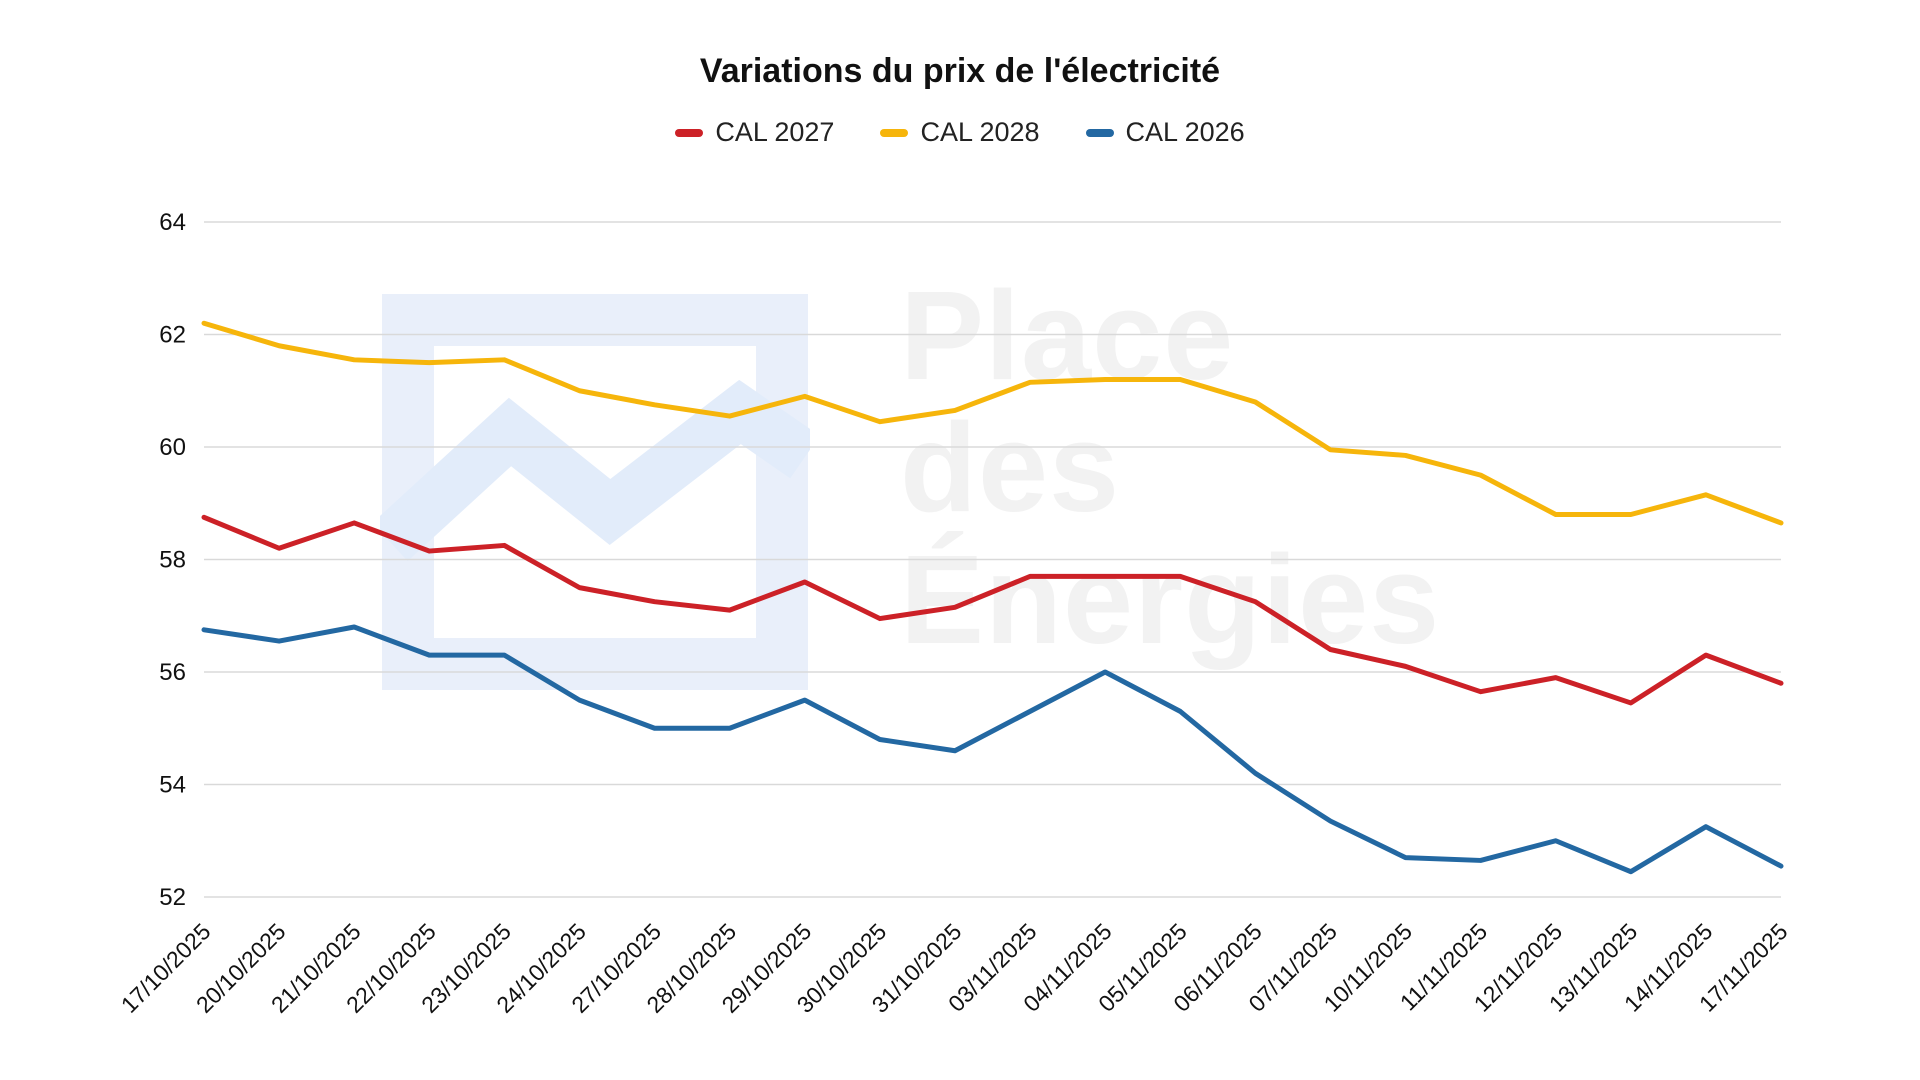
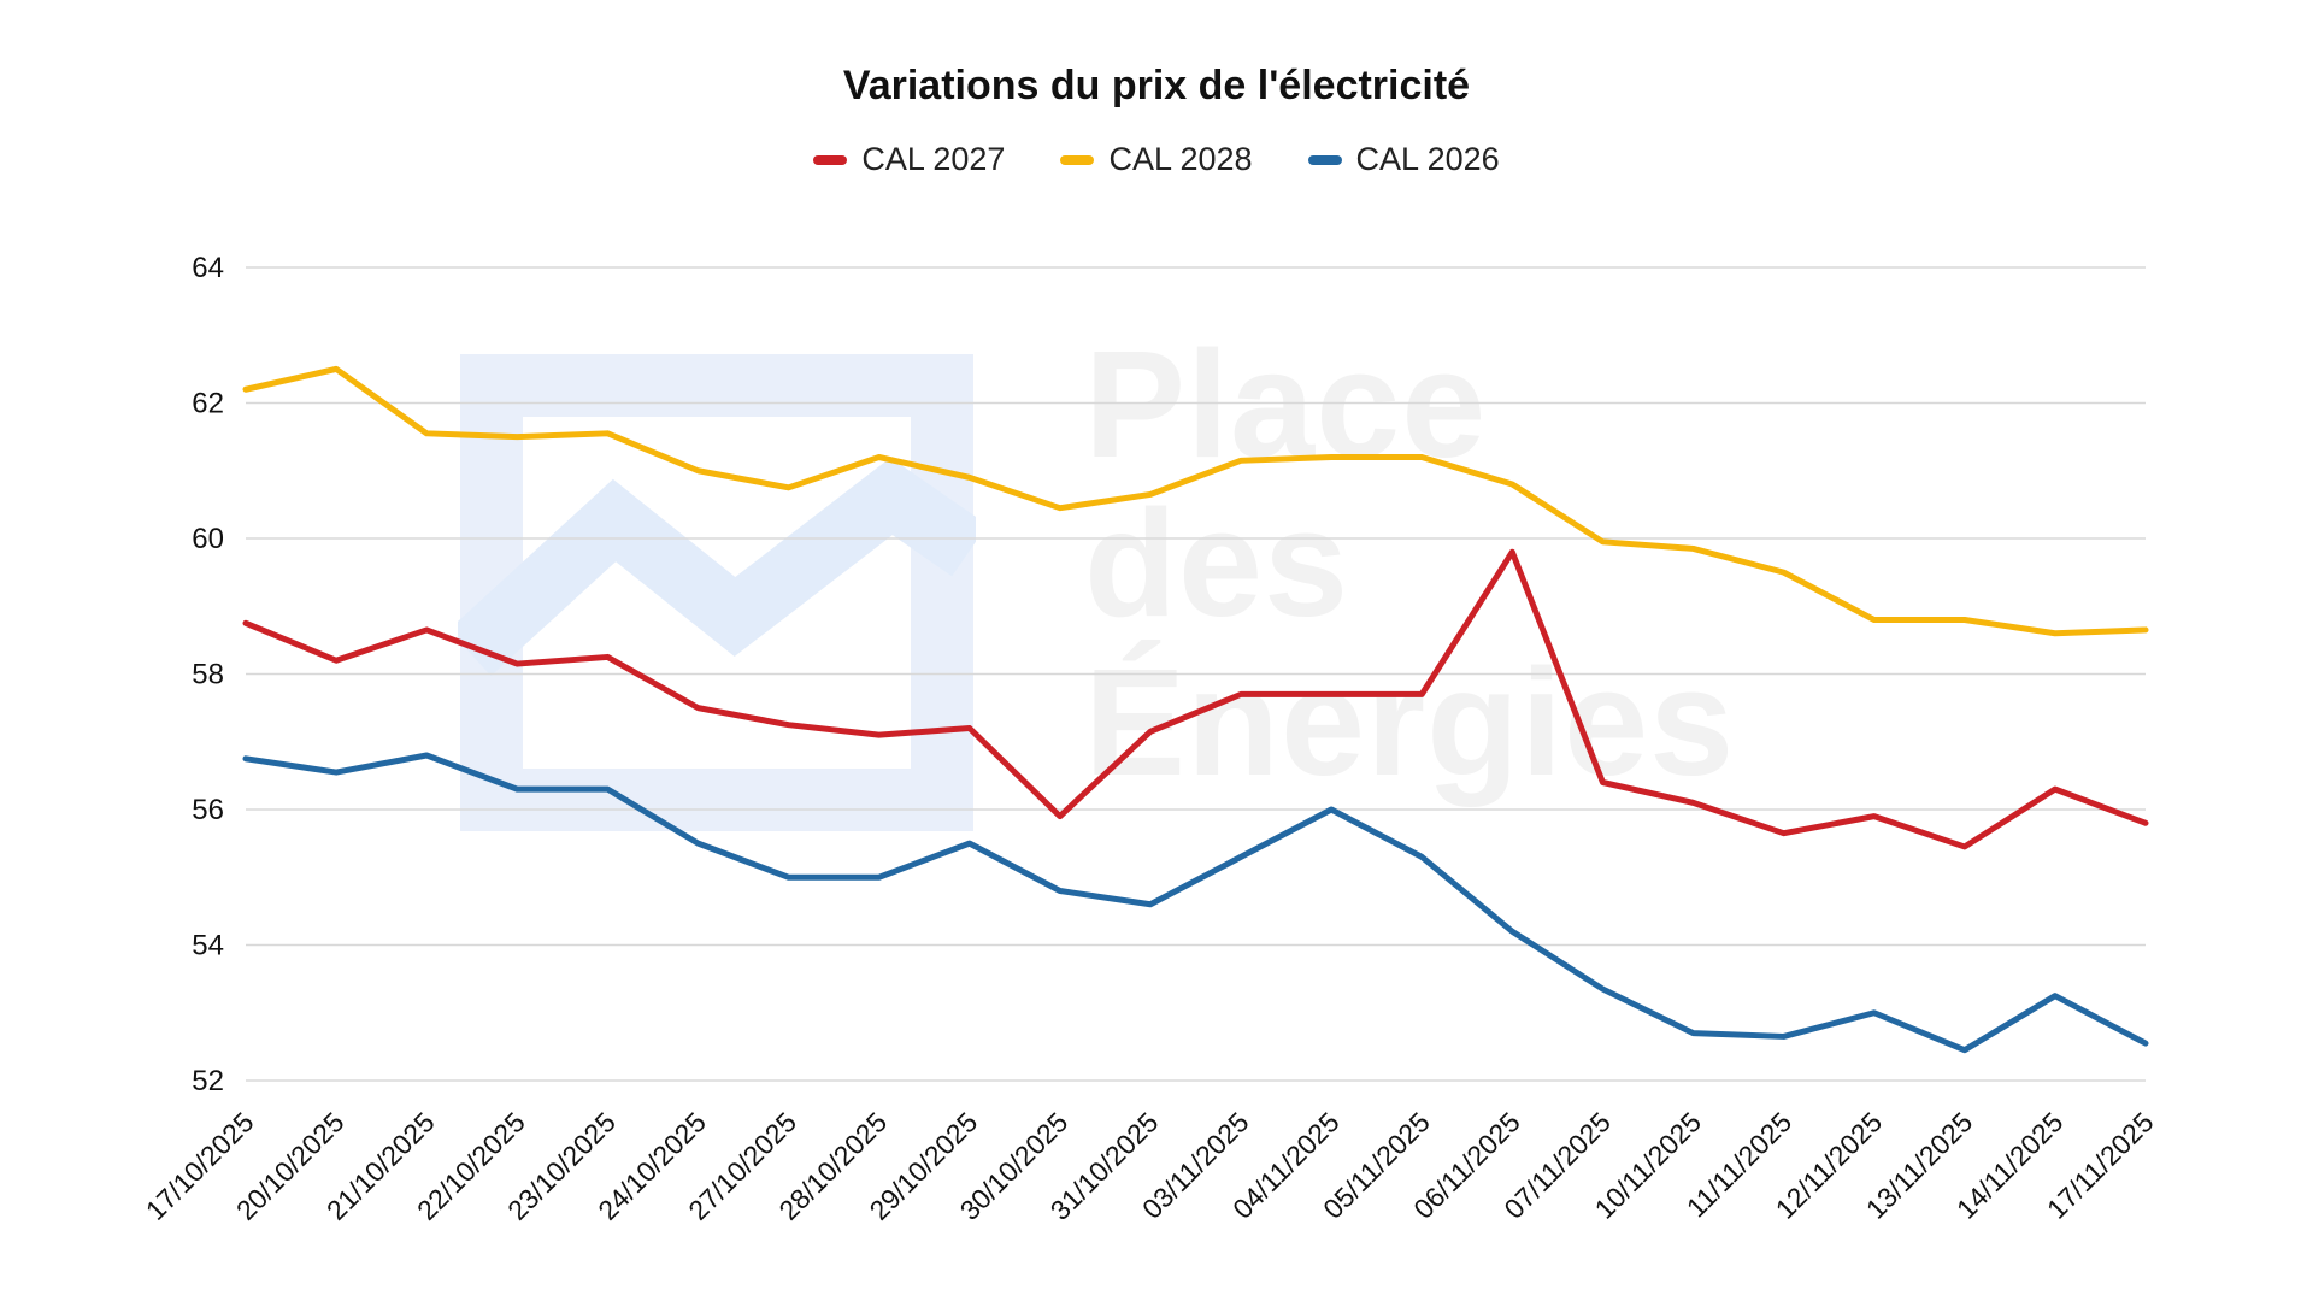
CAL 2028/20/10/2025: 61.8 -> 62.5
CAL 2028/28/10/2025: 60.5 -> 61.2
CAL 2027/29/10/2025: 57.6 -> 57.2
CAL 2027/30/10/2025: 57.0 -> 55.9
CAL 2027/06/11/2025: 57.2 -> 59.8
CAL 2028/14/11/2025: 59.1 -> 58.6
